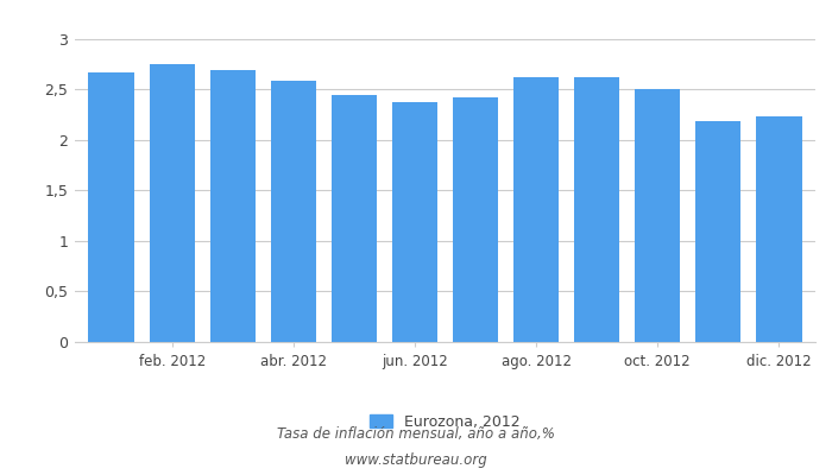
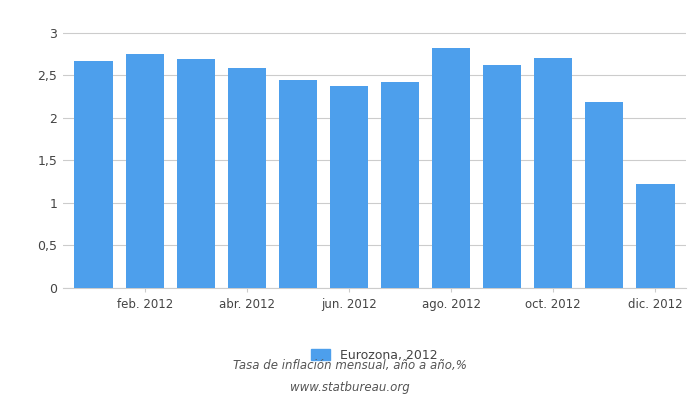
ago. 2012: 2,62 -> 2,82
oct. 2012: 2,50 -> 2,70
dic. 2012: 2,23 -> 1,22
